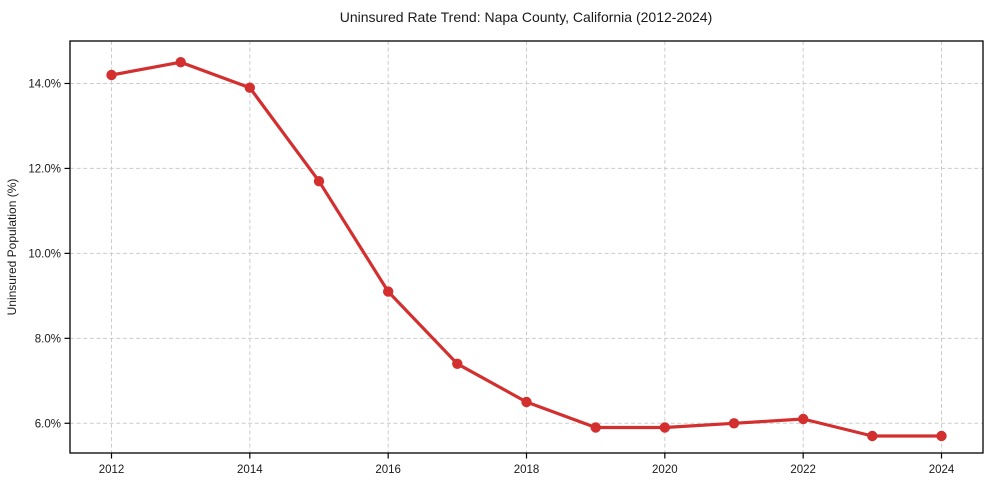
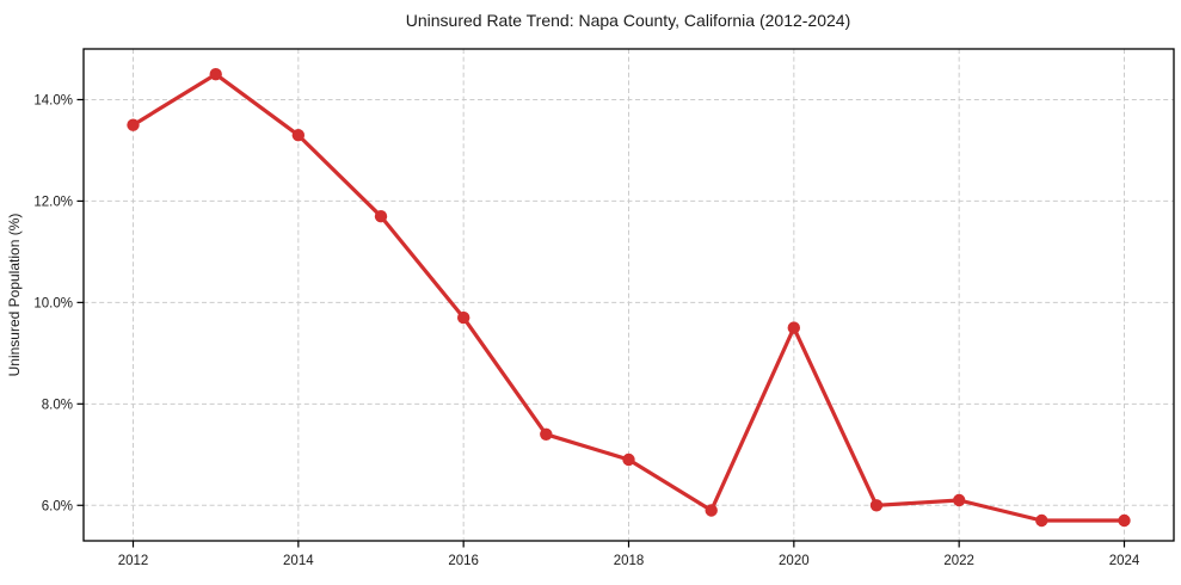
2012: 14.2% -> 13.5%
2014: 13.9% -> 13.3%
2016: 9.1% -> 9.7%
2018: 6.5% -> 6.9%
2020: 5.9% -> 9.5%
